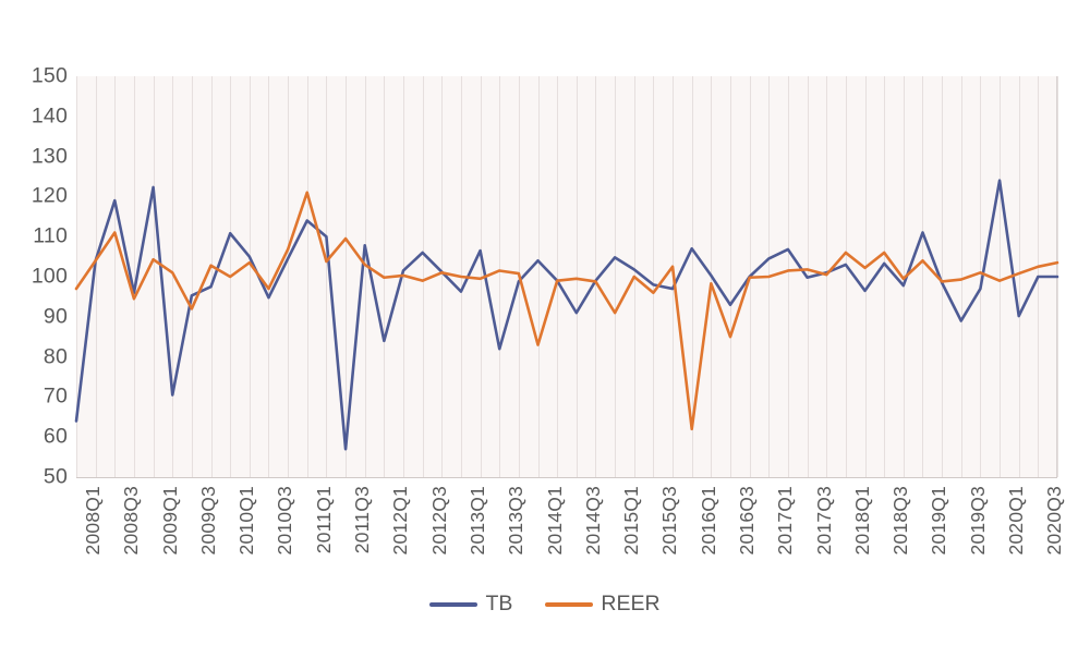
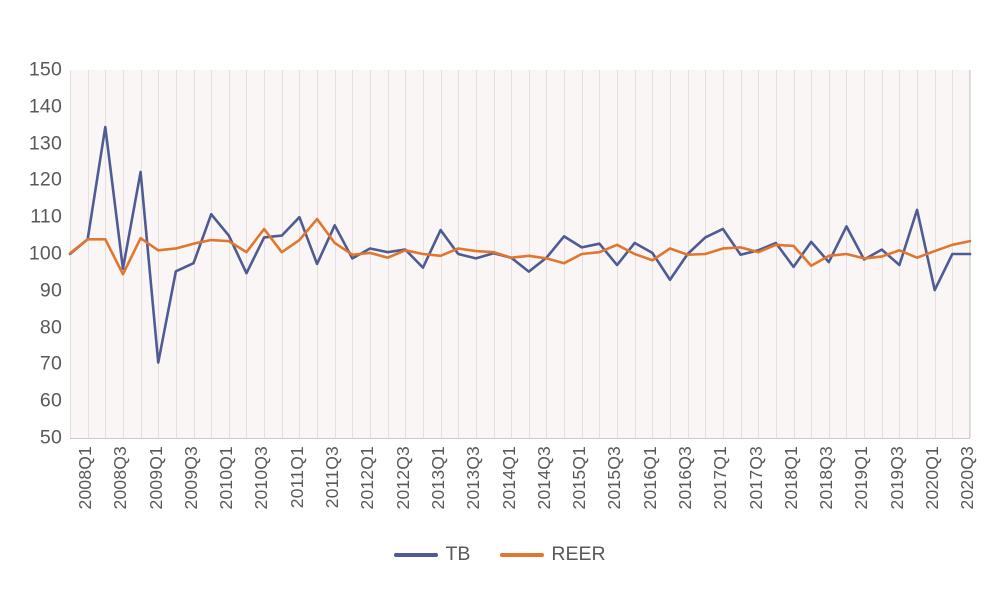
TB/2008Q1: 64 -> 100
REER/2008Q1: 97 -> 100
TB/2008Q3: 119 -> 134
REER/2008Q3: 111 -> 104
REER/2009Q3: 92 -> 102
REER/2010Q1: 100 -> 104
REER/2010Q3: 97 -> 100
TB/2011Q1: 114 -> 105
REER/2011Q1: 121 -> 100
TB/2011Q3: 57 -> 97
TB/2012Q1: 84 -> 99
TB/2012Q3: 106 -> 100
TB/2013Q3: 82 -> 100
TB/2014Q1: 104 -> 100
REER/2014Q1: 83 -> 100
TB/2014Q3: 91 -> 95
REER/2015Q1: 91 -> 98
TB/2015Q3: 98 -> 103
REER/2015Q3: 96 -> 100
TB/2016Q1: 107 -> 103
REER/2016Q1: 62 -> 100
REER/2016Q3: 85 -> 102
REER/2018Q1: 106 -> 102
REER/2018Q3: 106 -> 97
TB/2019Q1: 111 -> 108
REER/2019Q1: 104 -> 100
TB/2019Q3: 89 -> 101
TB/2020Q1: 124 -> 112
